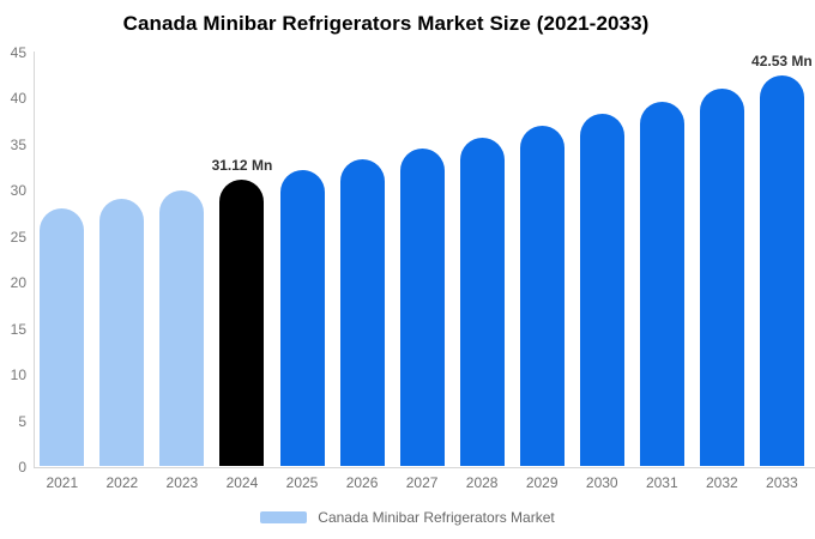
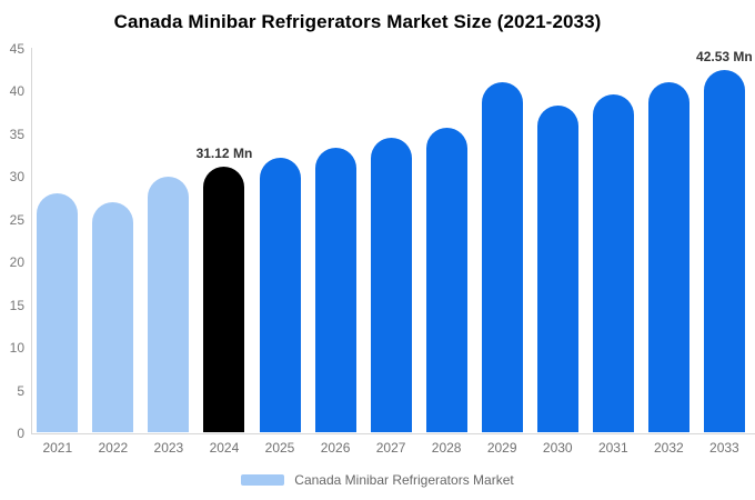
2022: 29 -> 27
2029: 37 -> 41
